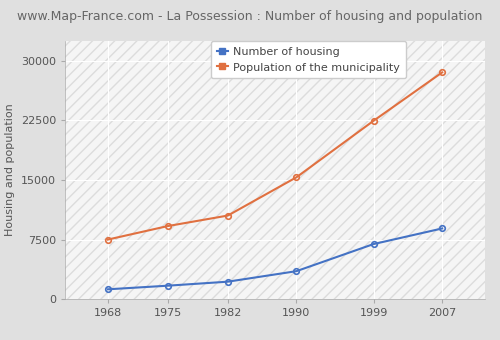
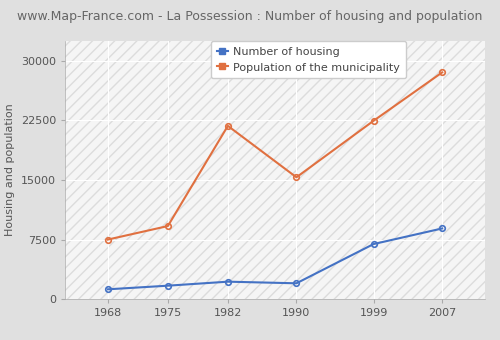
Population of the municipality/1982: 10500 -> 21800
Number of housing/1990: 3500 -> 2000
